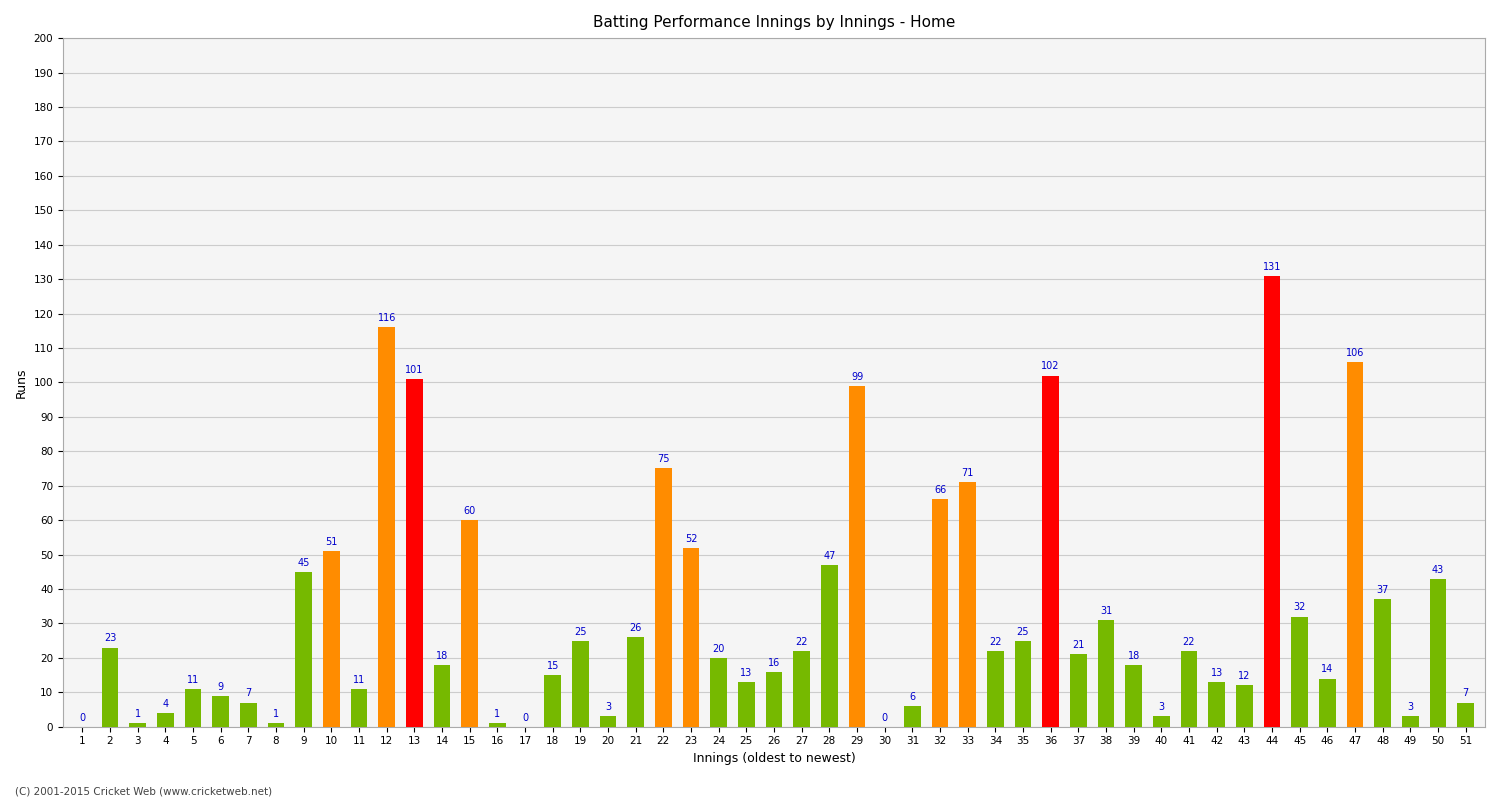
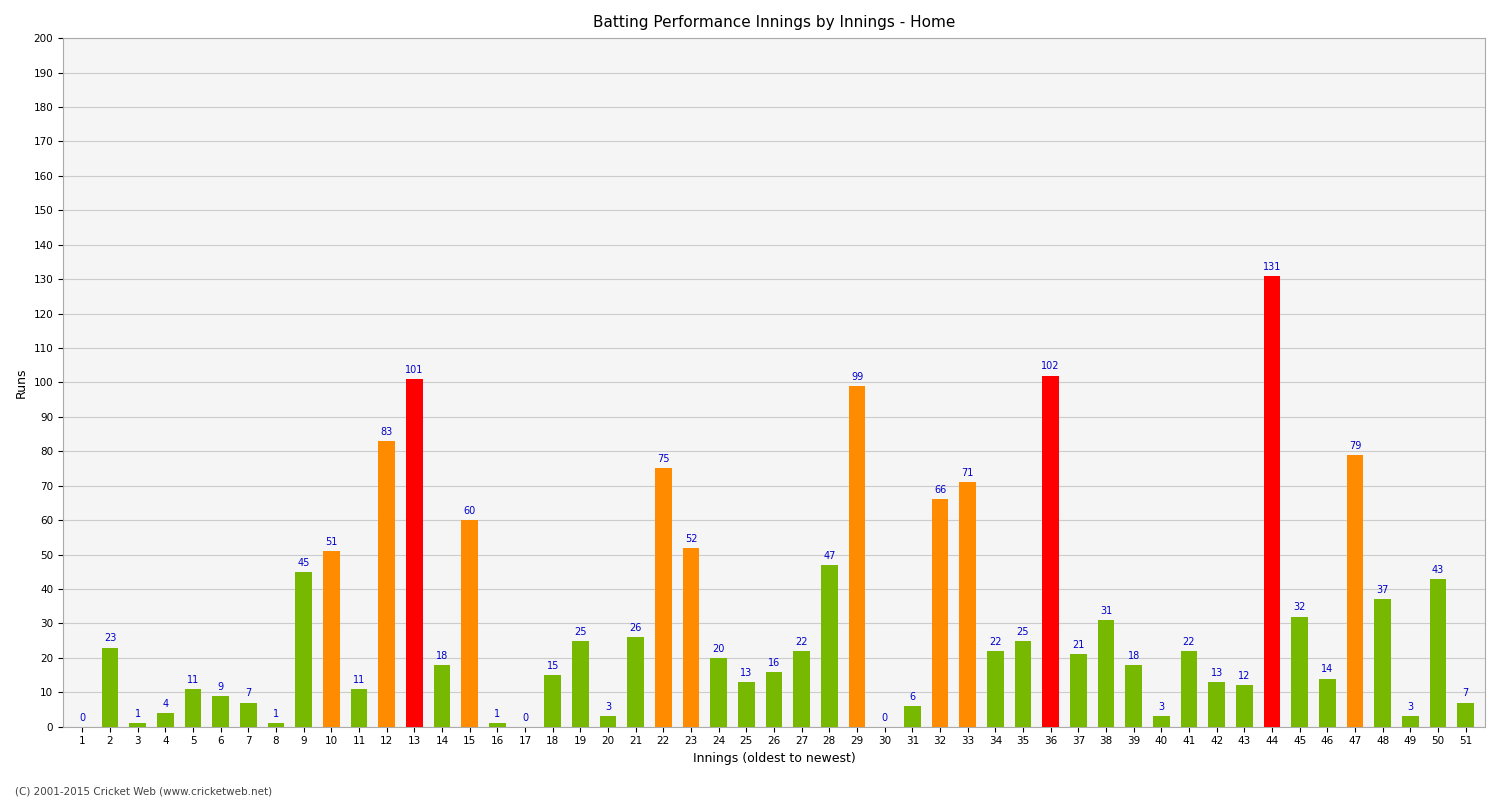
12: 116 -> 83
47: 106 -> 79
